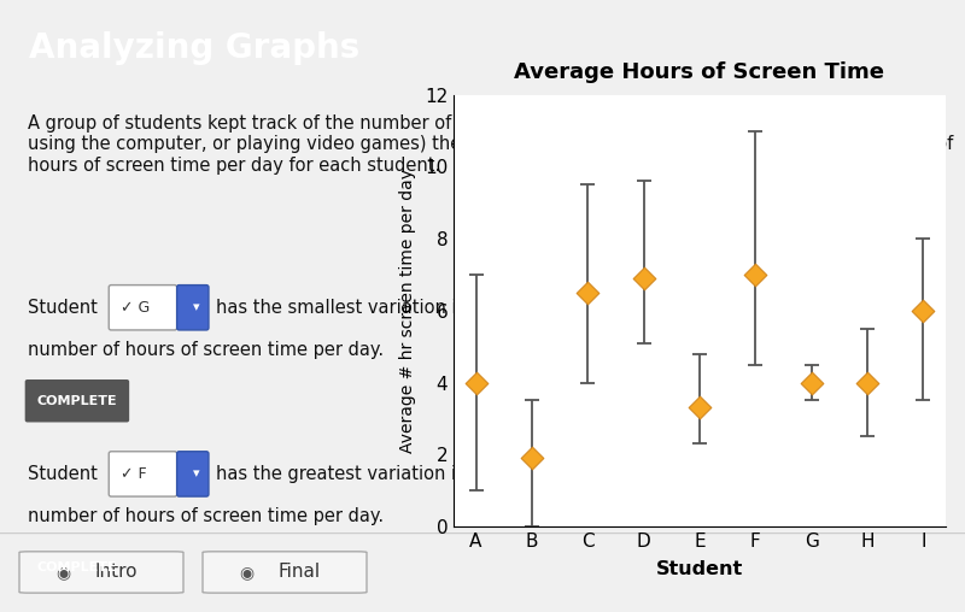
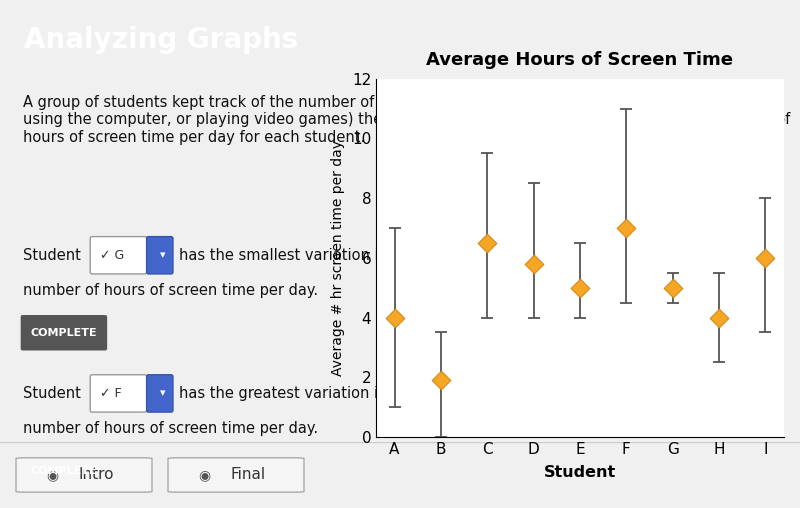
D: 6.9 -> 5.8
E: 3.3 -> 5.0
G: 4.0 -> 5.0
